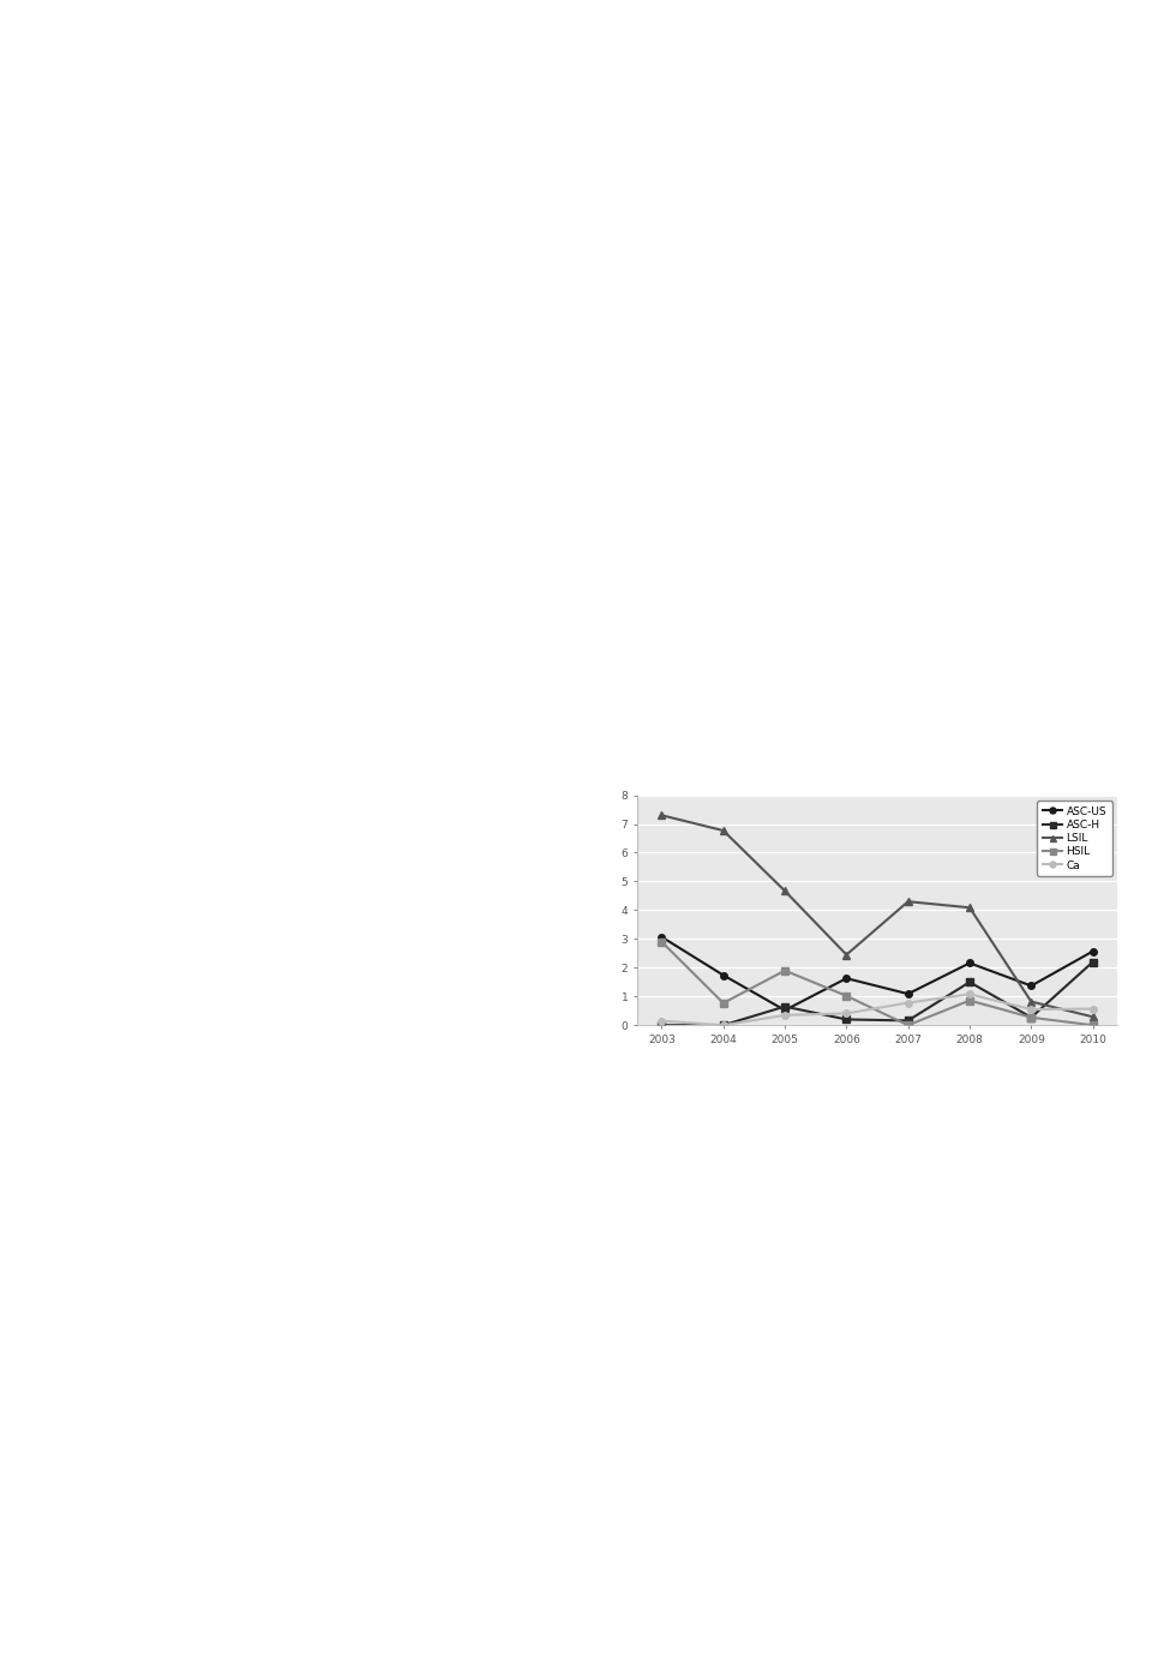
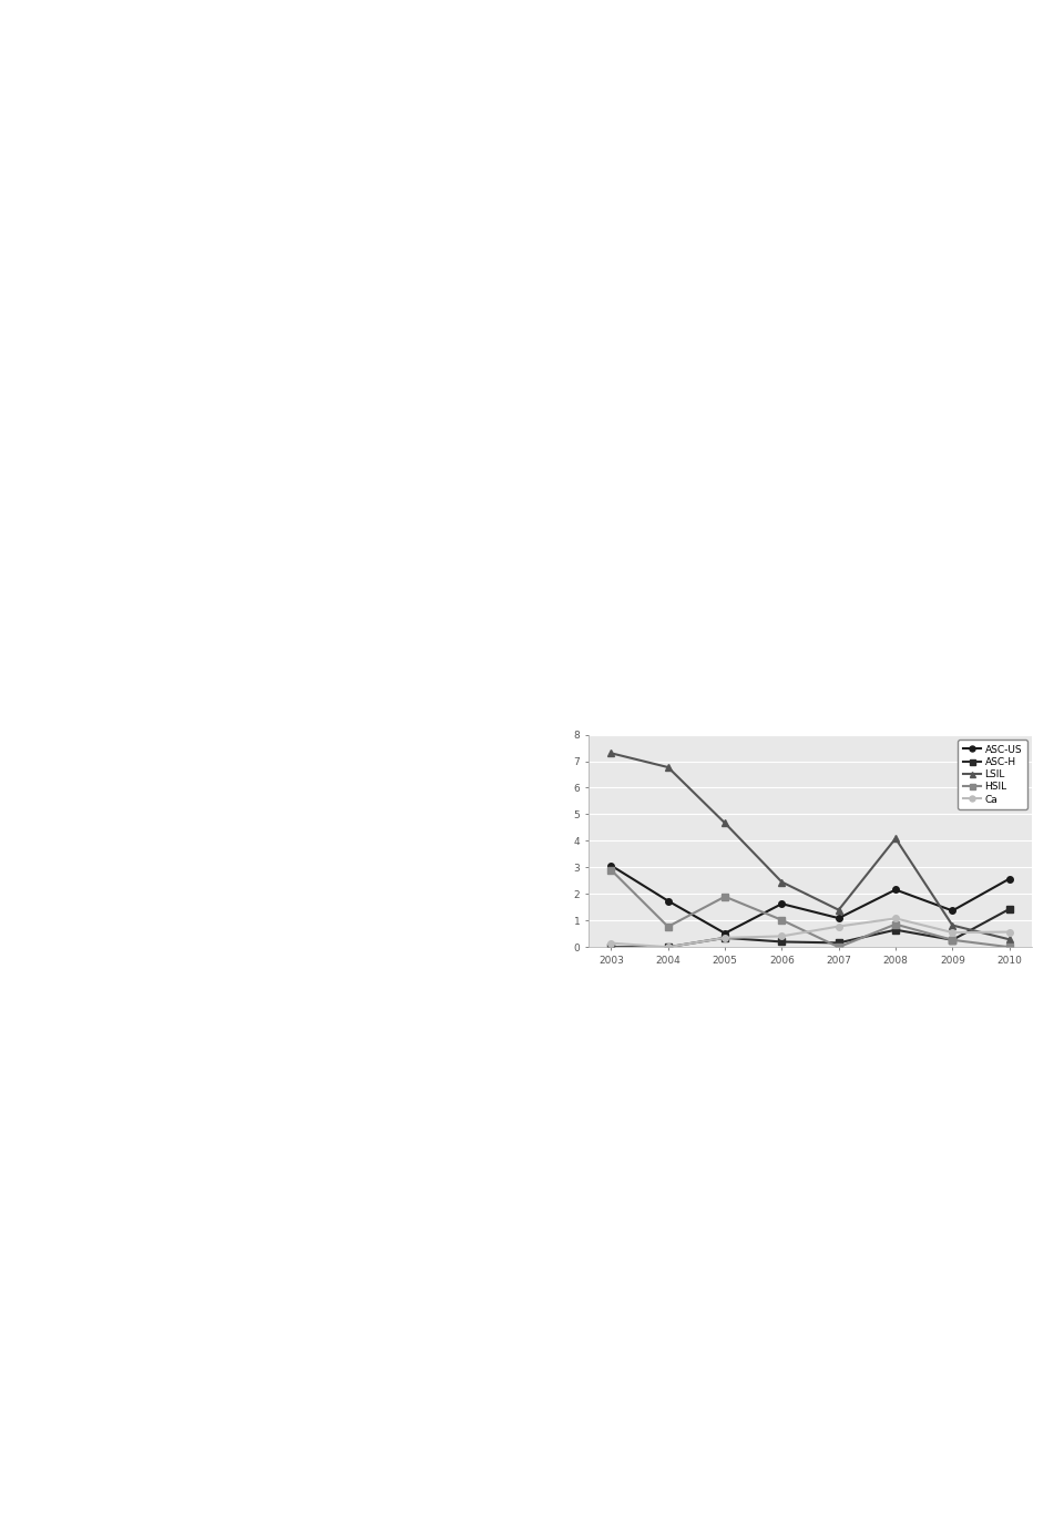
ASC-H/2005: 0.65 -> 0.35
LSIL/2007: 4.30 -> 1.40
ASC-H/2008: 1.50 -> 0.65
ASC-H/2010: 2.20 -> 1.43
